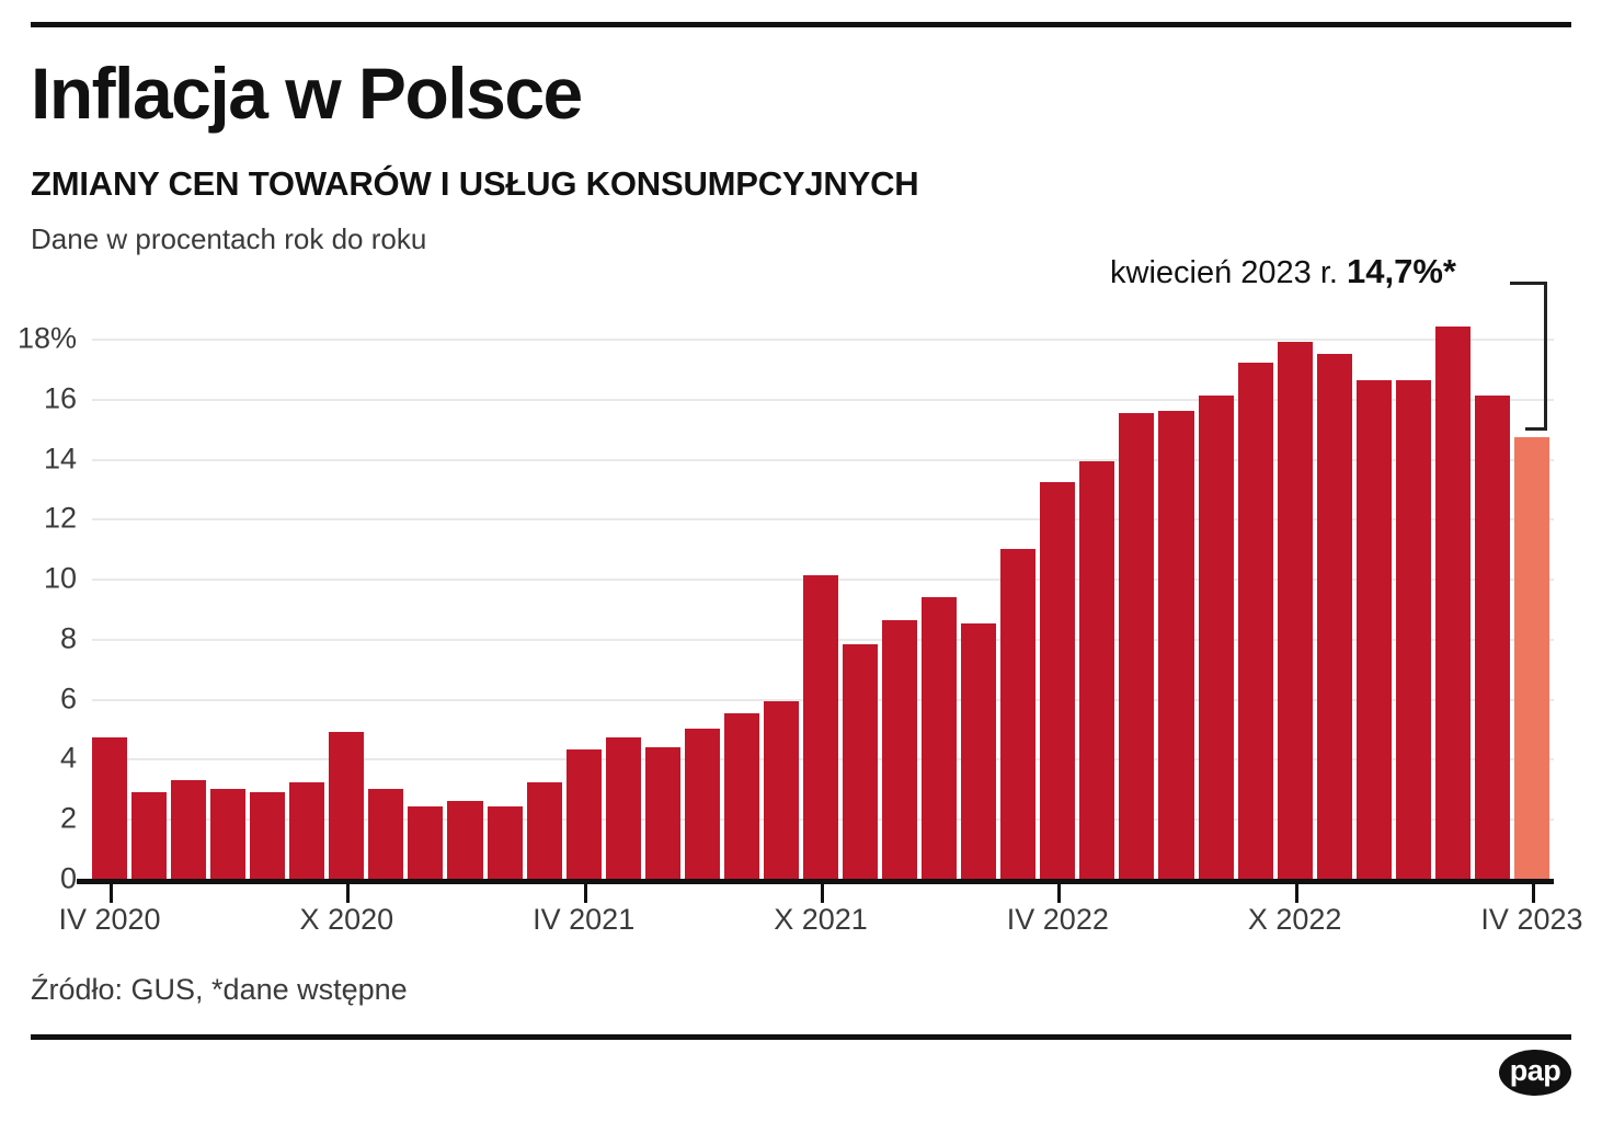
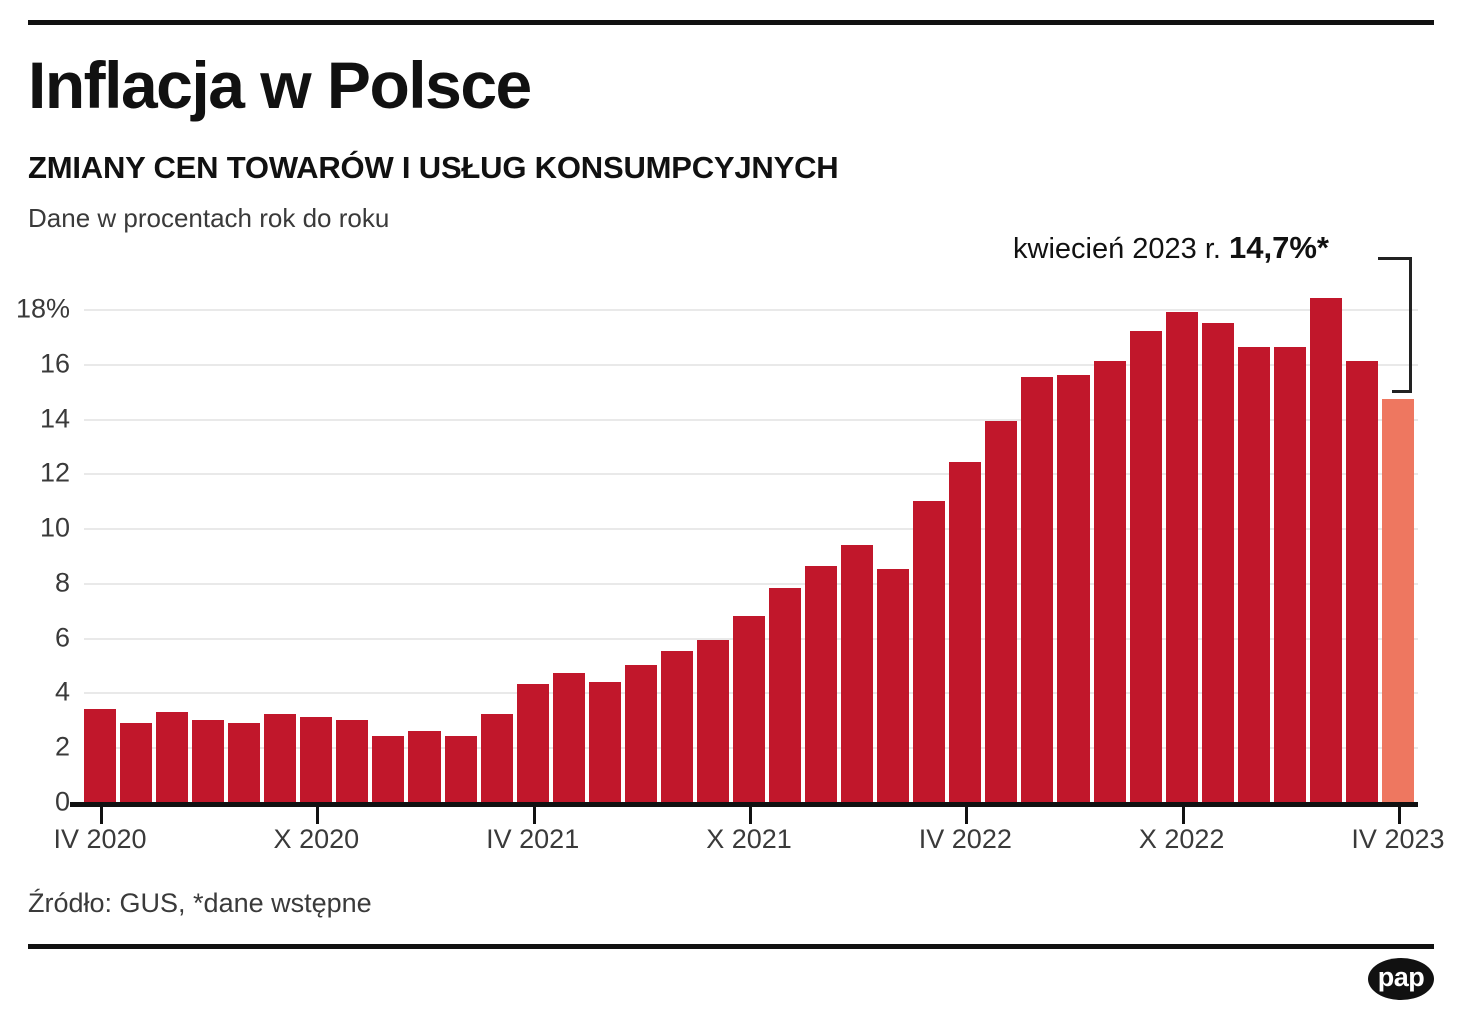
IV 2020: 4.7% -> 3.4%
X 2020: 4.9% -> 3.1%
X 2021: 10.1% -> 6.8%
IV 2022: 13.2% -> 12.4%
